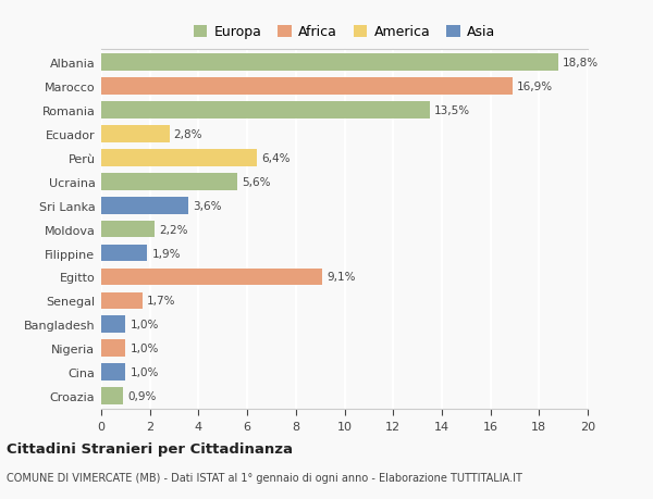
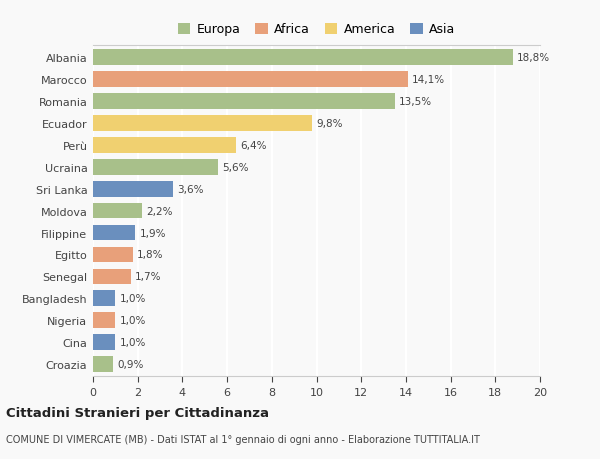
Marocco: 16,9% -> 14,1%
Ecuador: 2,8% -> 9,8%
Egitto: 9,1% -> 1,8%
